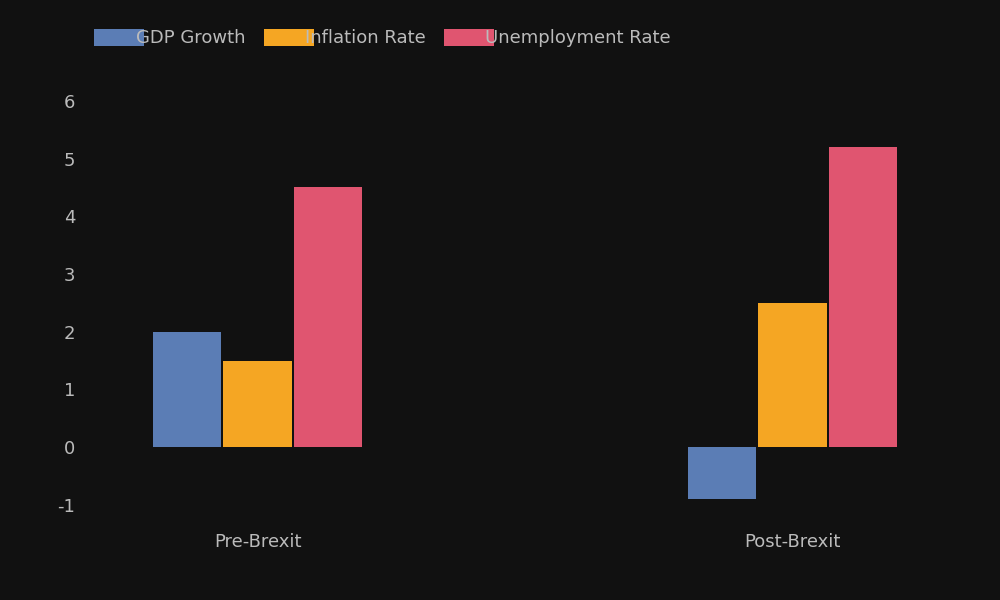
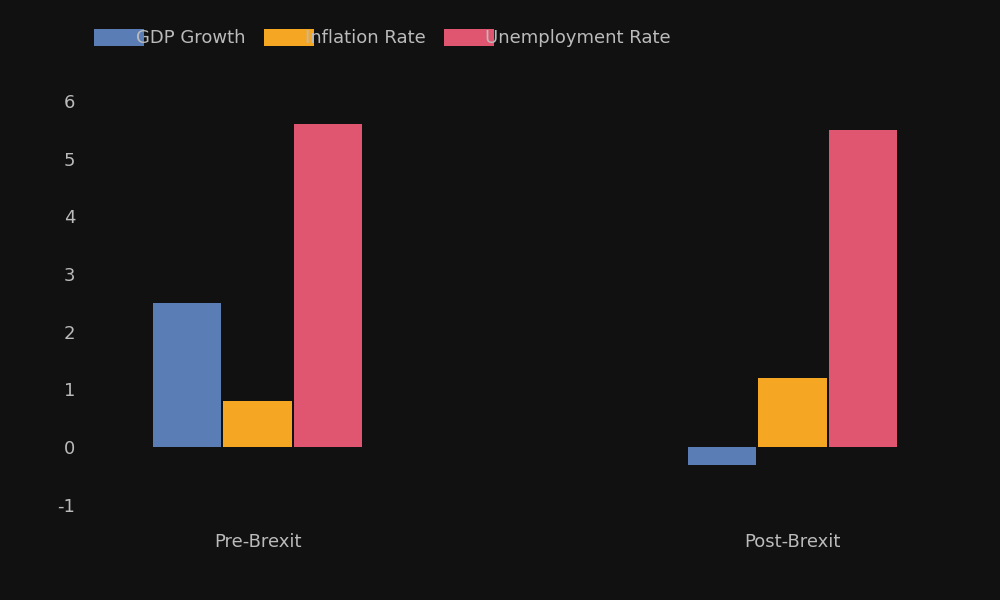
GDP Growth/Pre-Brexit: 2.0 -> 2.5
Inflation Rate/Pre-Brexit: 1.5 -> 0.8
Unemployment Rate/Pre-Brexit: 4.5 -> 5.6
GDP Growth/Post-Brexit: -0.9 -> -0.3
Inflation Rate/Post-Brexit: 2.5 -> 1.2
Unemployment Rate/Post-Brexit: 5.2 -> 5.5
